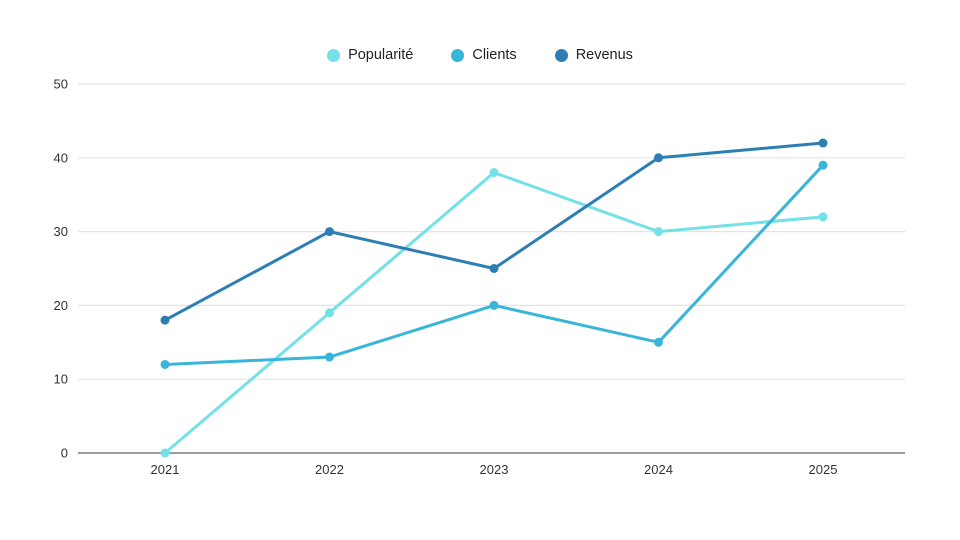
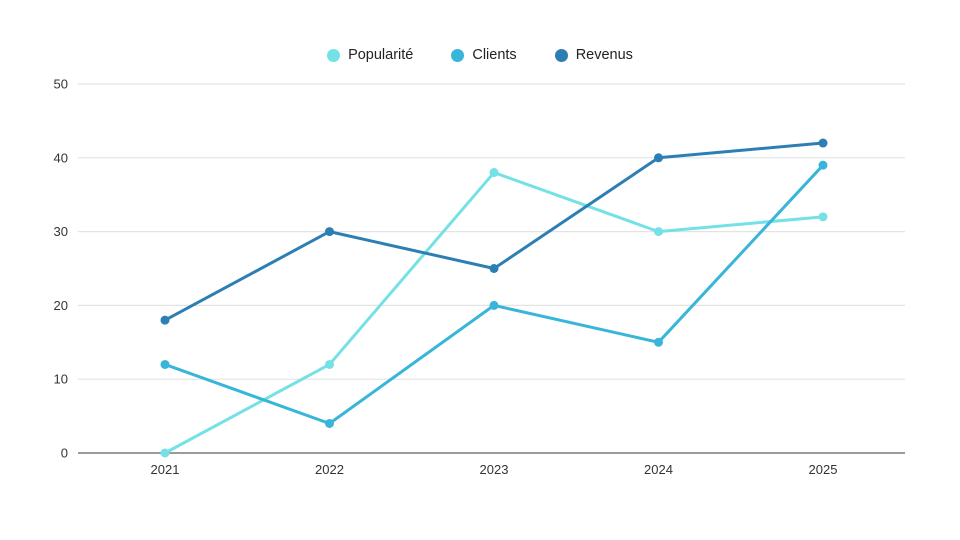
Popularité/2022: 19 -> 12
Clients/2022: 13 -> 4
